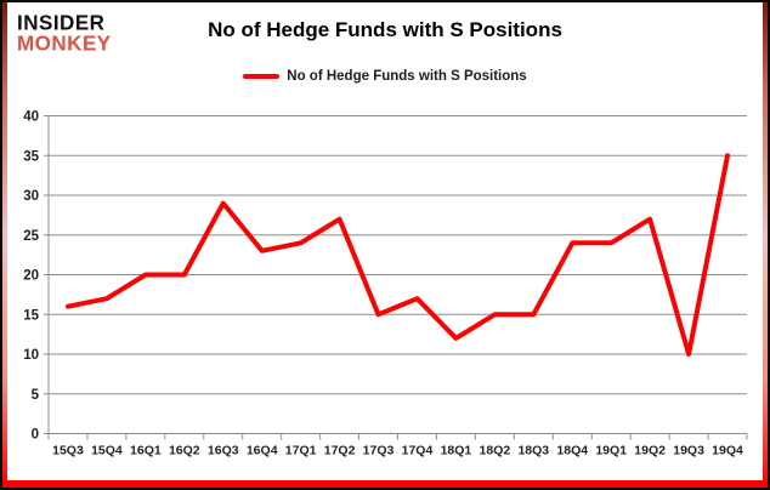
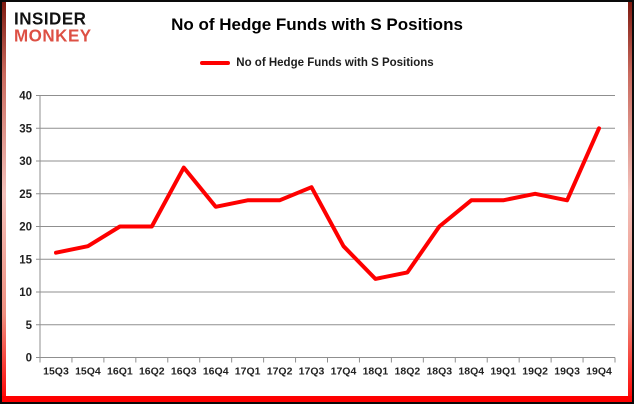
17Q2: 27 -> 24
17Q3: 15 -> 26
18Q2: 15 -> 13
18Q3: 15 -> 20
19Q2: 27 -> 25
19Q3: 10 -> 24
